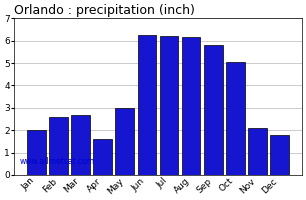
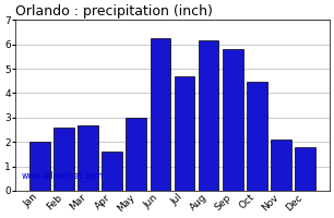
Jul: 6.20 -> 4.70
Oct: 5.05 -> 4.45
